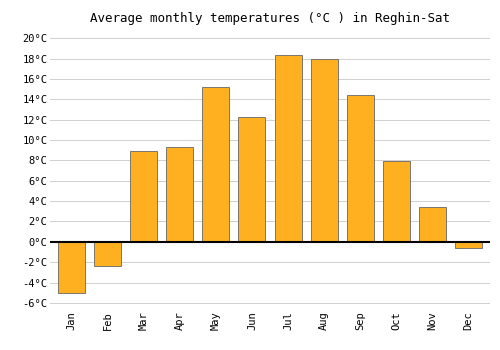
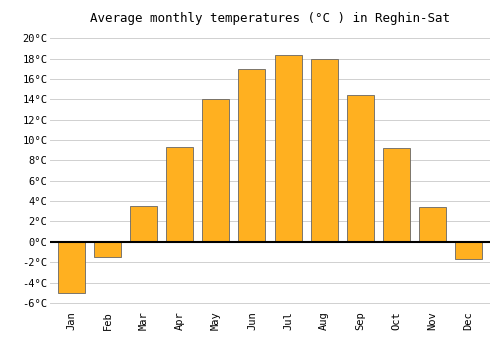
Feb: -2.4°C -> -1.5°C
Mar: 8.9°C -> 3.5°C
May: 15.2°C -> 14.0°C
Jun: 12.3°C -> 17.0°C
Oct: 7.9°C -> 9.2°C
Dec: -0.6°C -> -1.7°C
